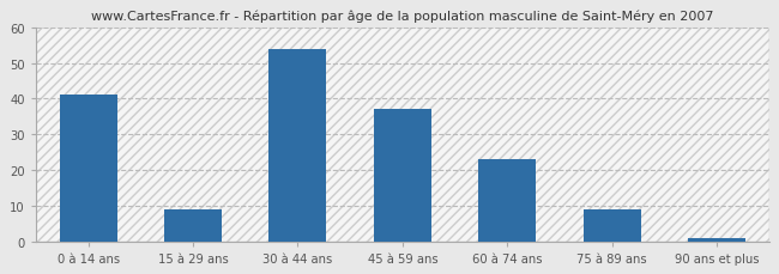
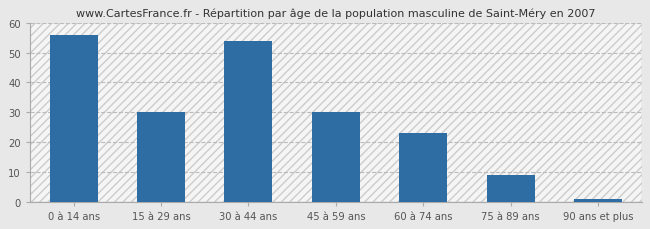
0 à 14 ans: 41 -> 56
15 à 29 ans: 9 -> 30
45 à 59 ans: 37 -> 30
